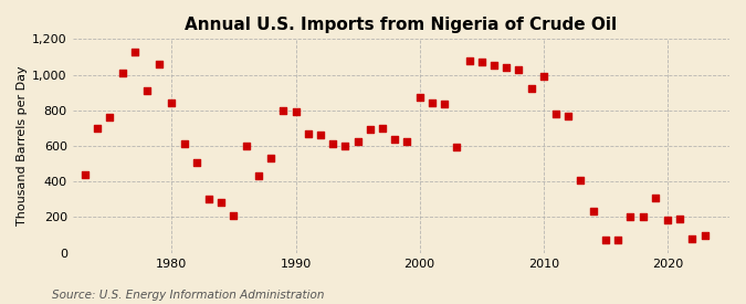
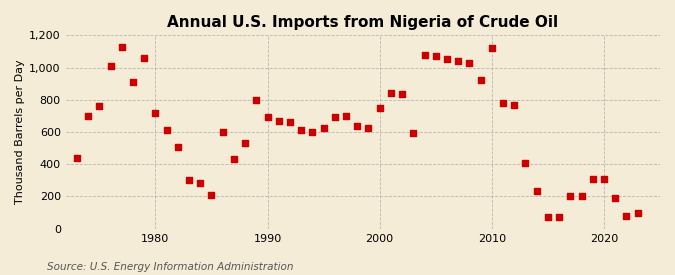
1980: 840 -> 720
1990: 790 -> 690
2000: 870 -> 750
2010: 990 -> 1,120
2020: 180 -> 310
